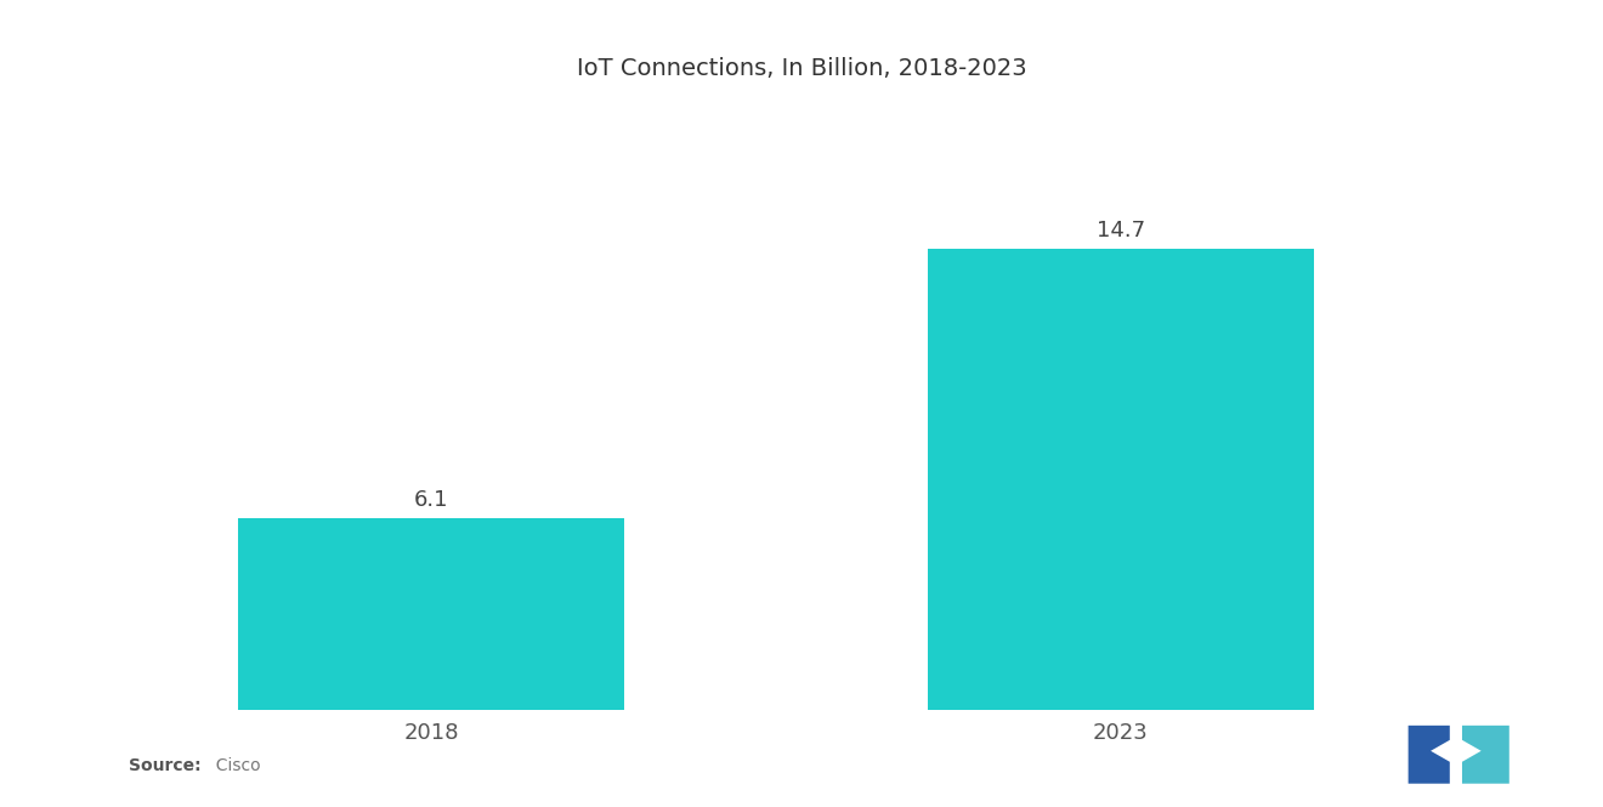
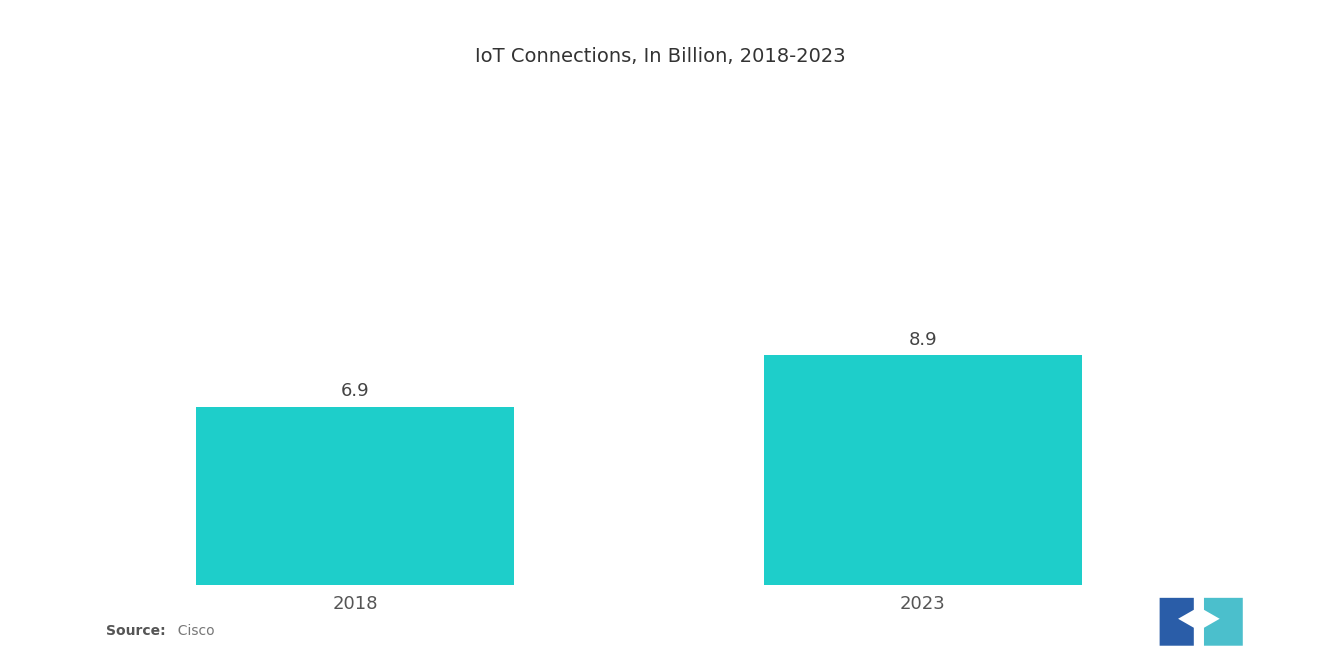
2018: 6.1 -> 6.9
2023: 14.7 -> 8.9
